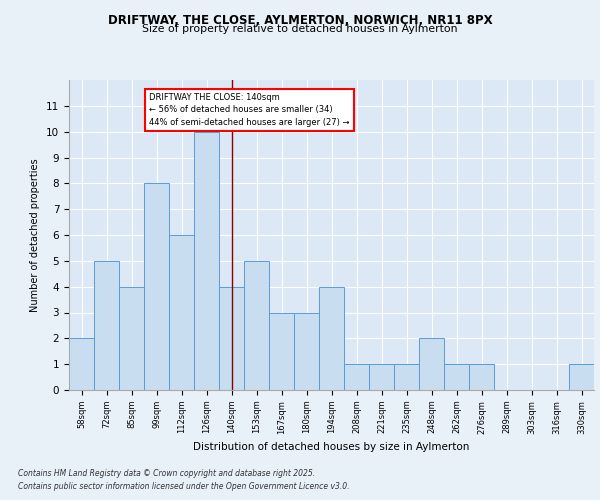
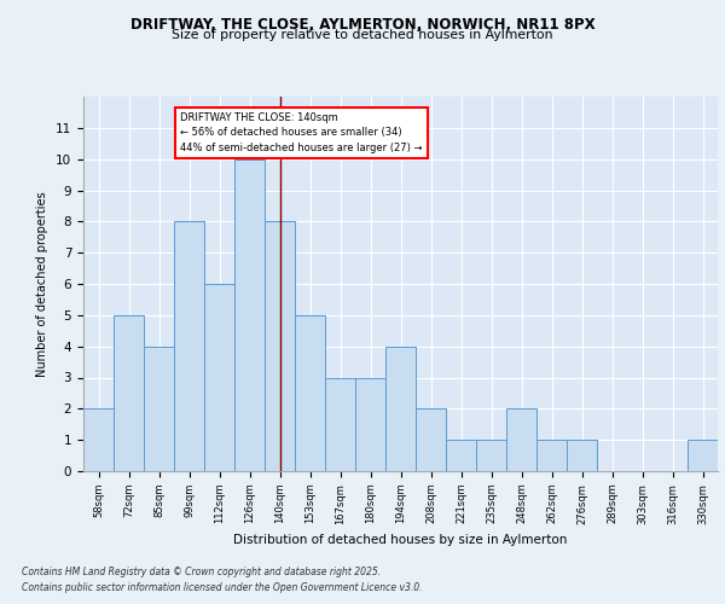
140sqm: 4 -> 8
208sqm: 1 -> 2
